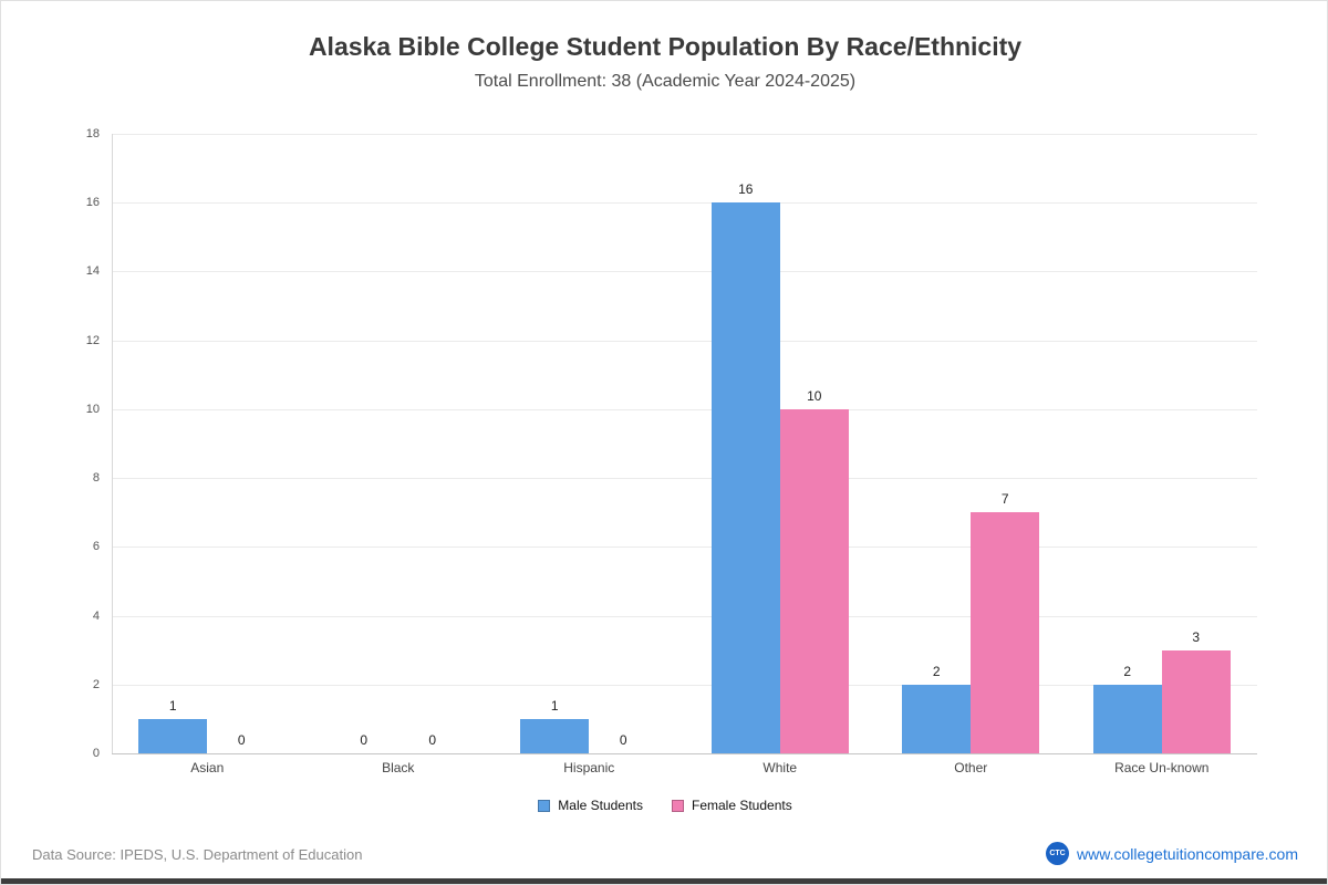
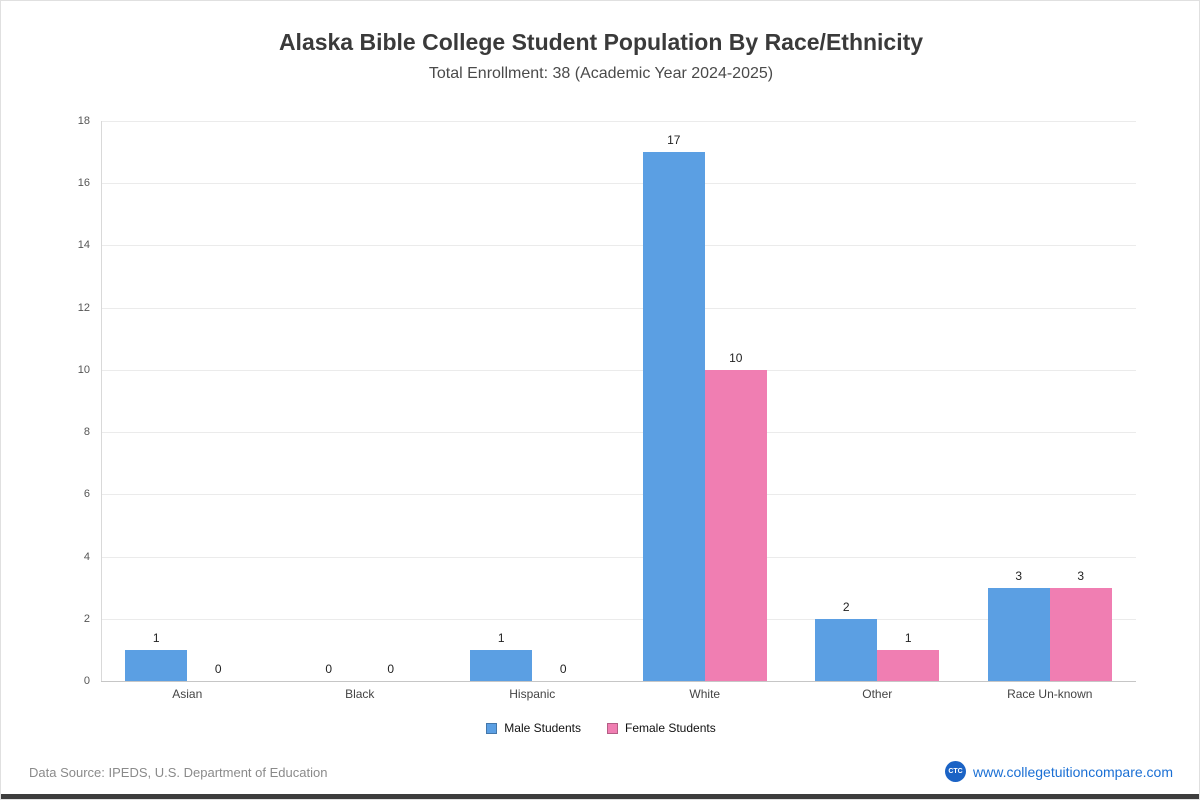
Male Students/White: 16 -> 17
Female Students/Other: 7 -> 1
Male Students/Race Un-known: 2 -> 3
